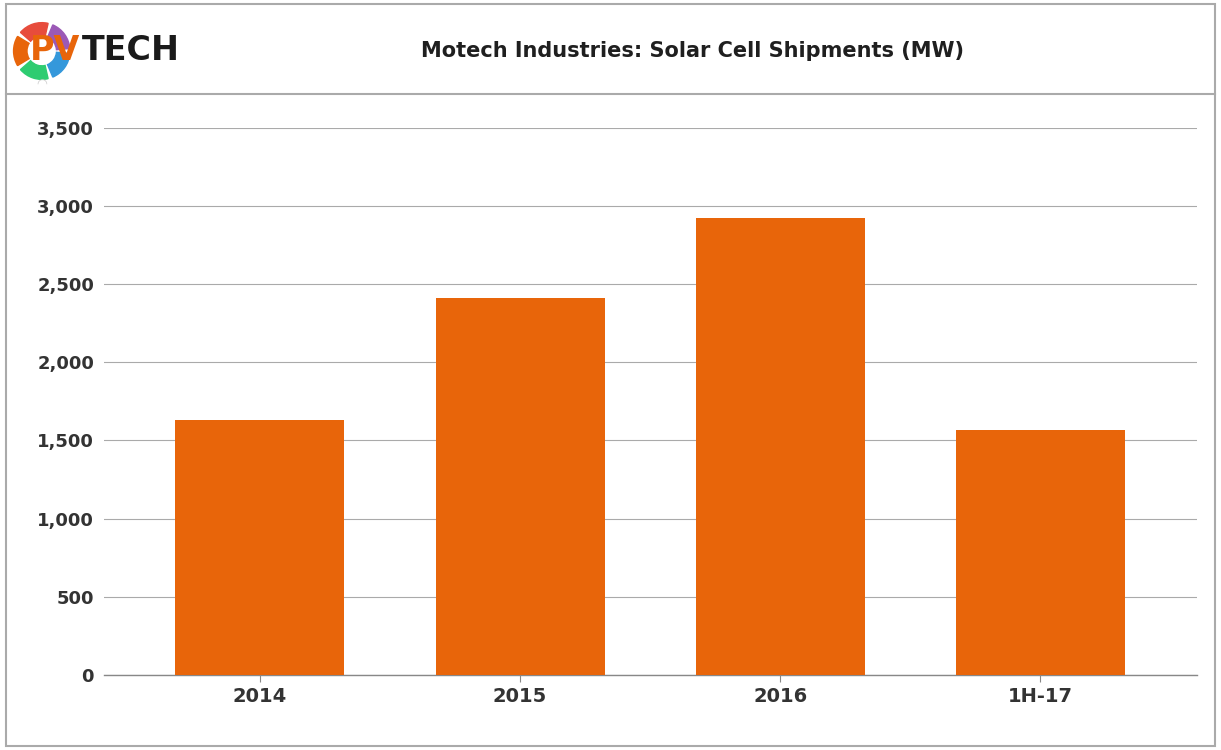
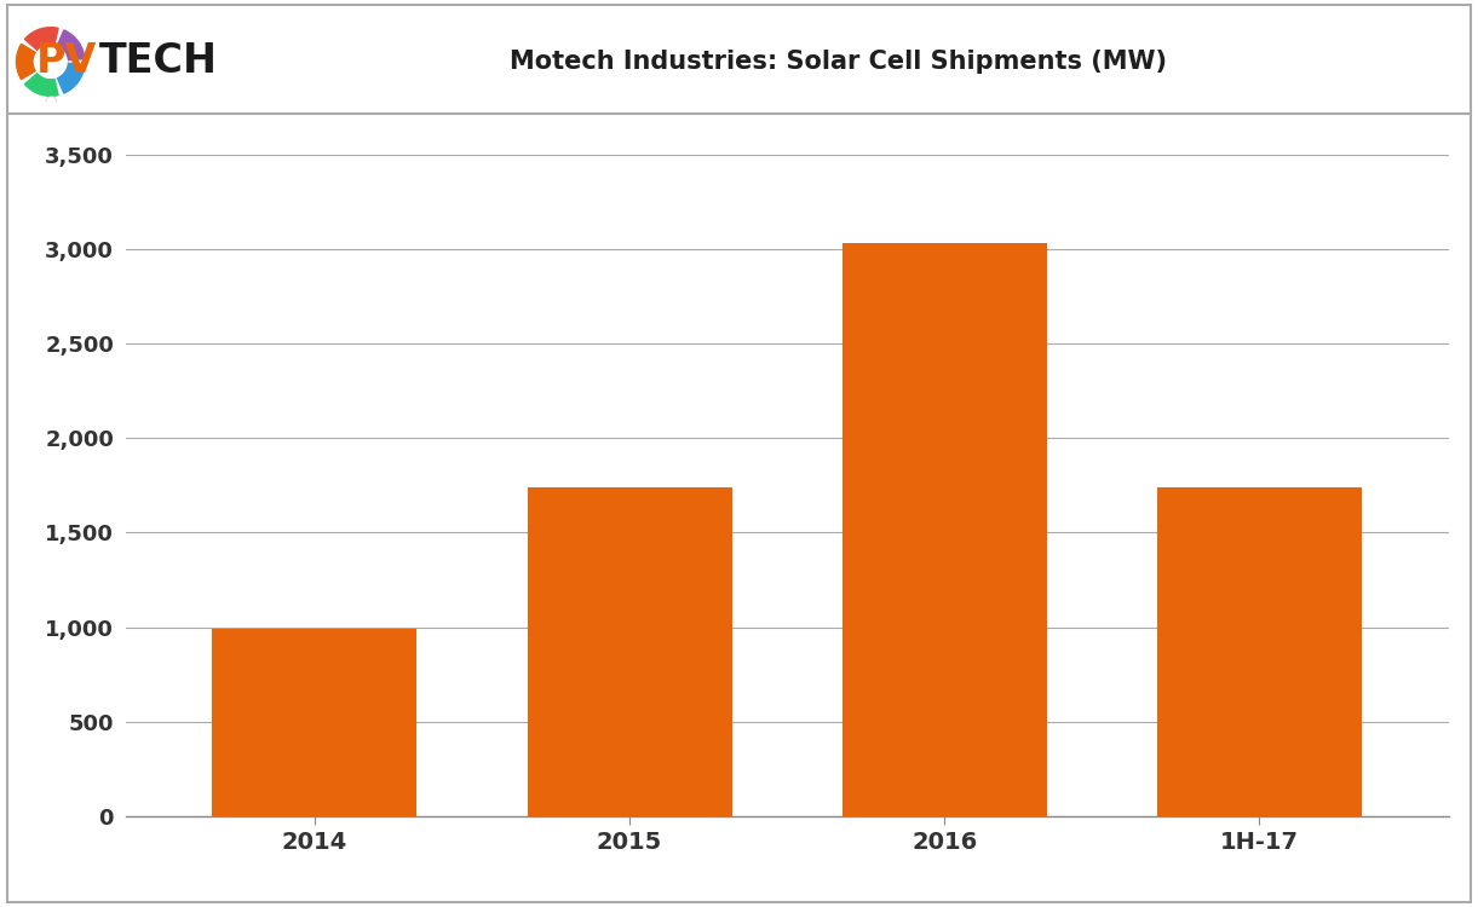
2014: 1,630 -> 990
2015: 2,410 -> 1,740
2016: 2,920 -> 3,030
1H-17: 1,560 -> 1,740
